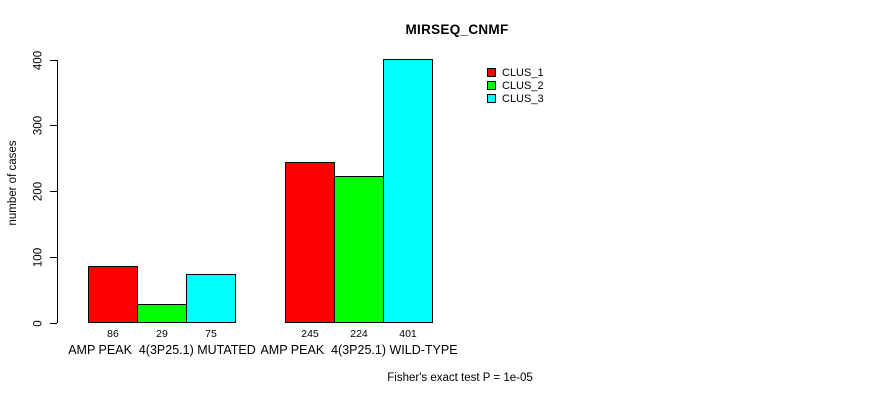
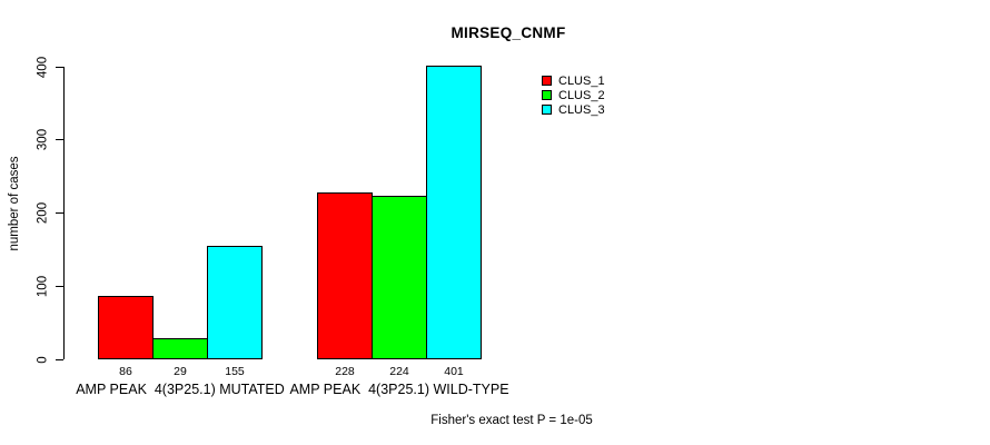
CLUS_3/AMP PEAK 4(3P25.1) MUTATED: 75 -> 155
CLUS_1/AMP PEAK 4(3P25.1) WILD-TYPE: 245 -> 228
